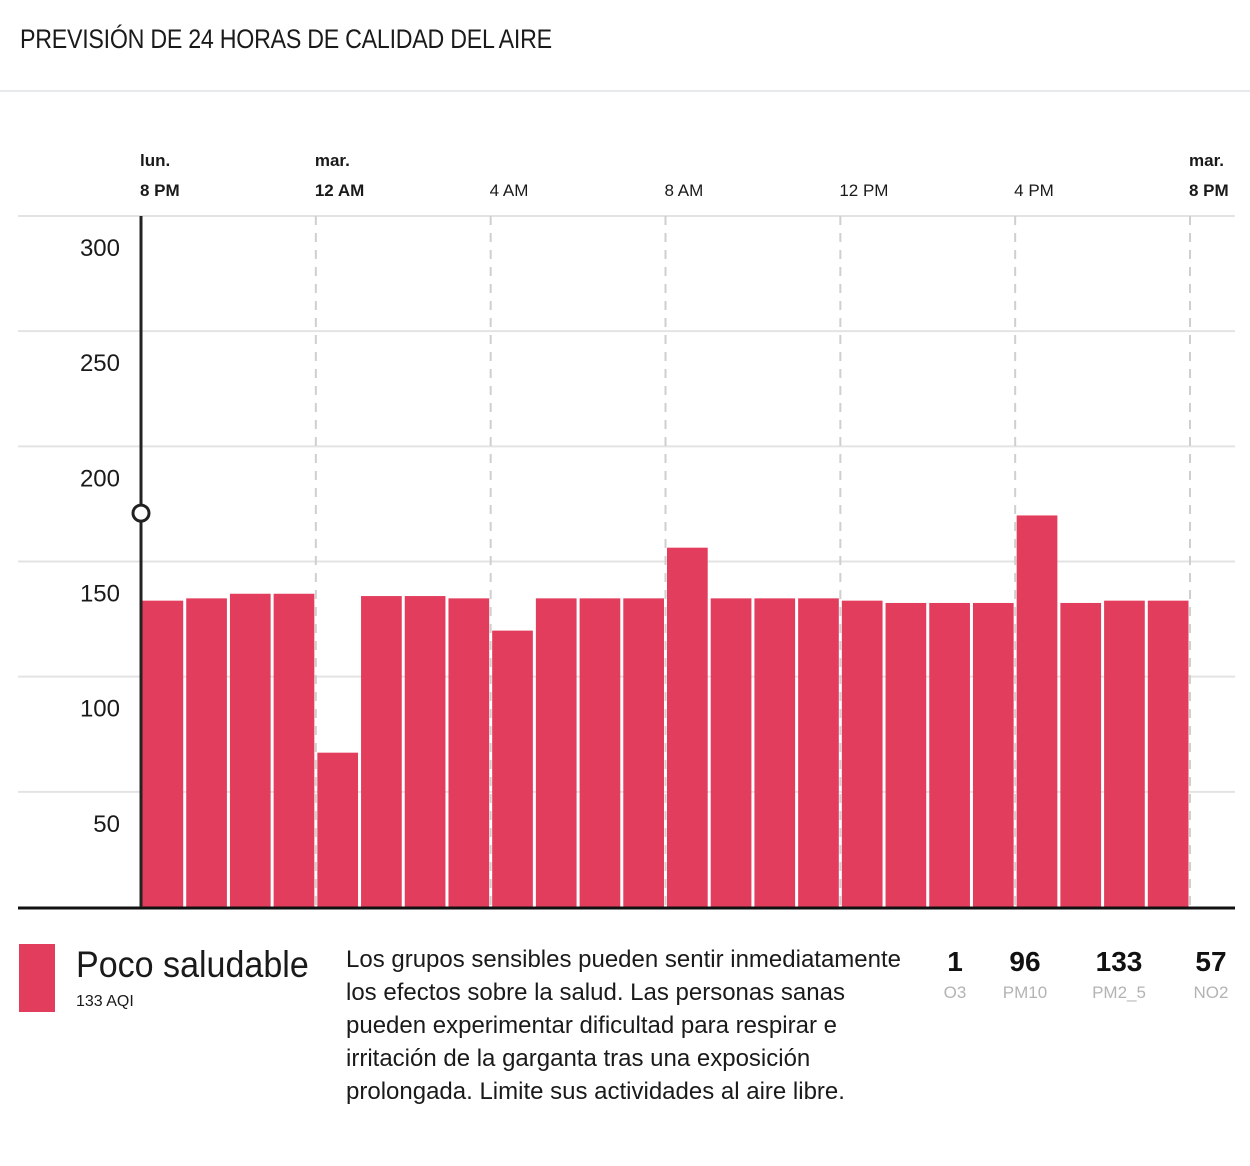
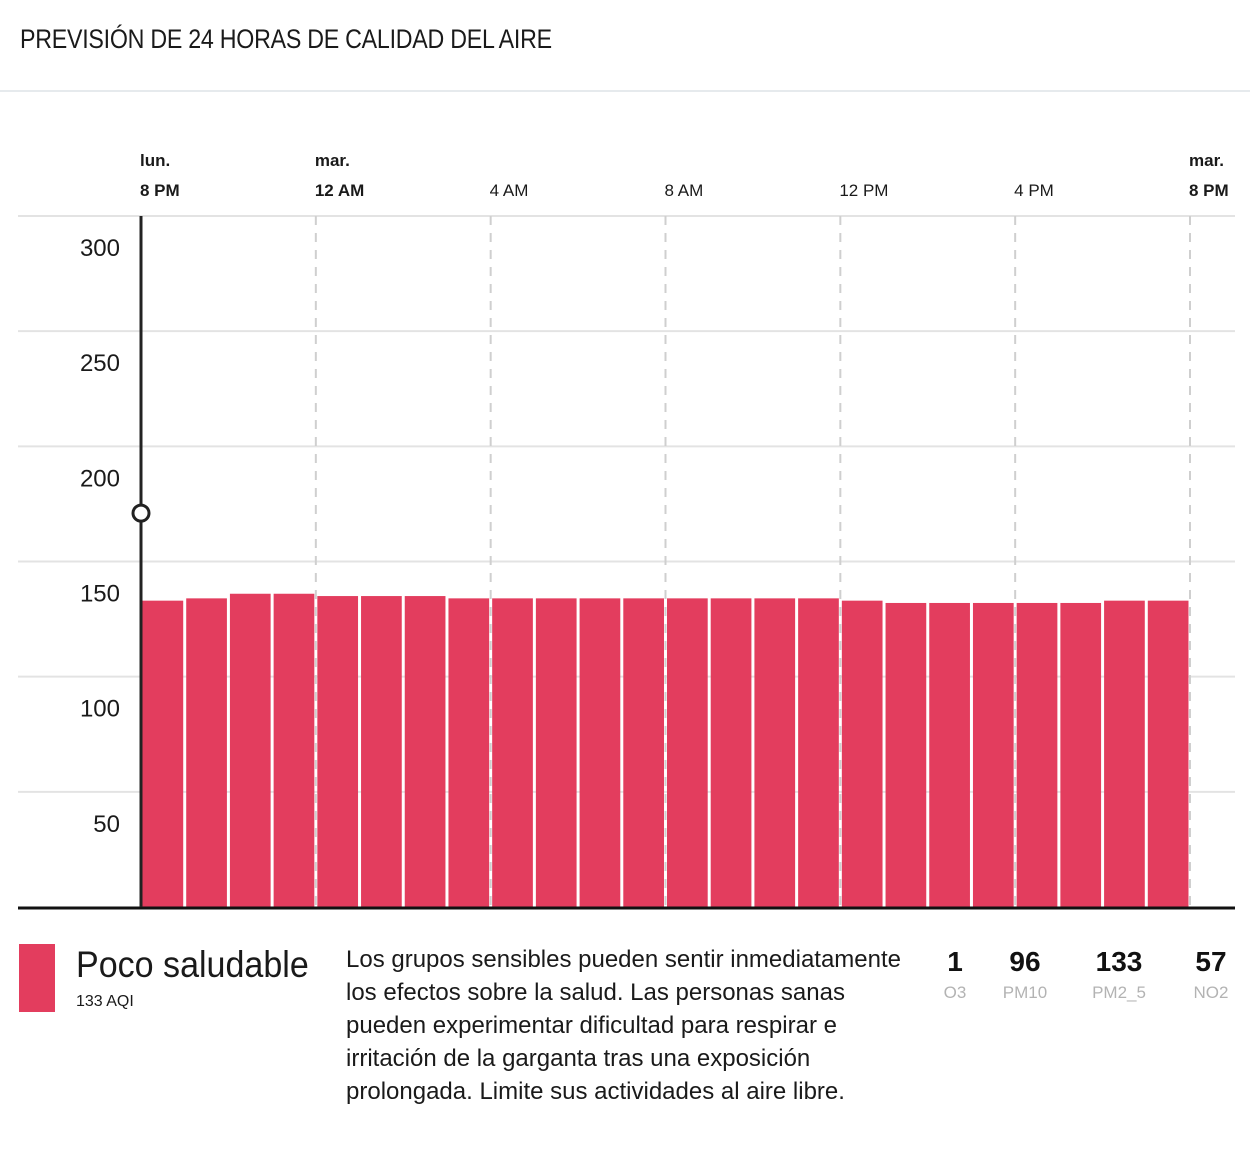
12 AM: 67 -> 135
4 AM: 120 -> 134
8 AM: 156 -> 134
4 PM: 170 -> 132
